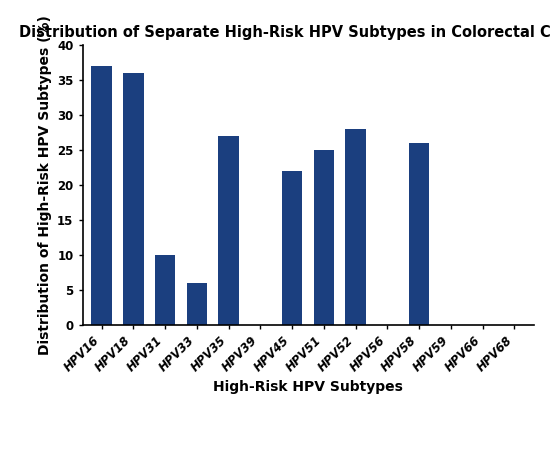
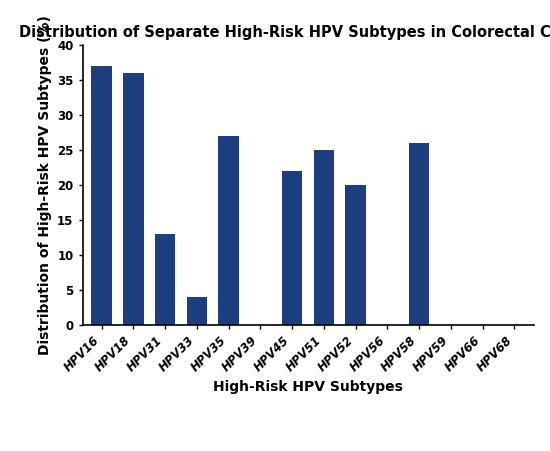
HPV31: 10 -> 13
HPV33: 6 -> 4
HPV52: 28 -> 20
